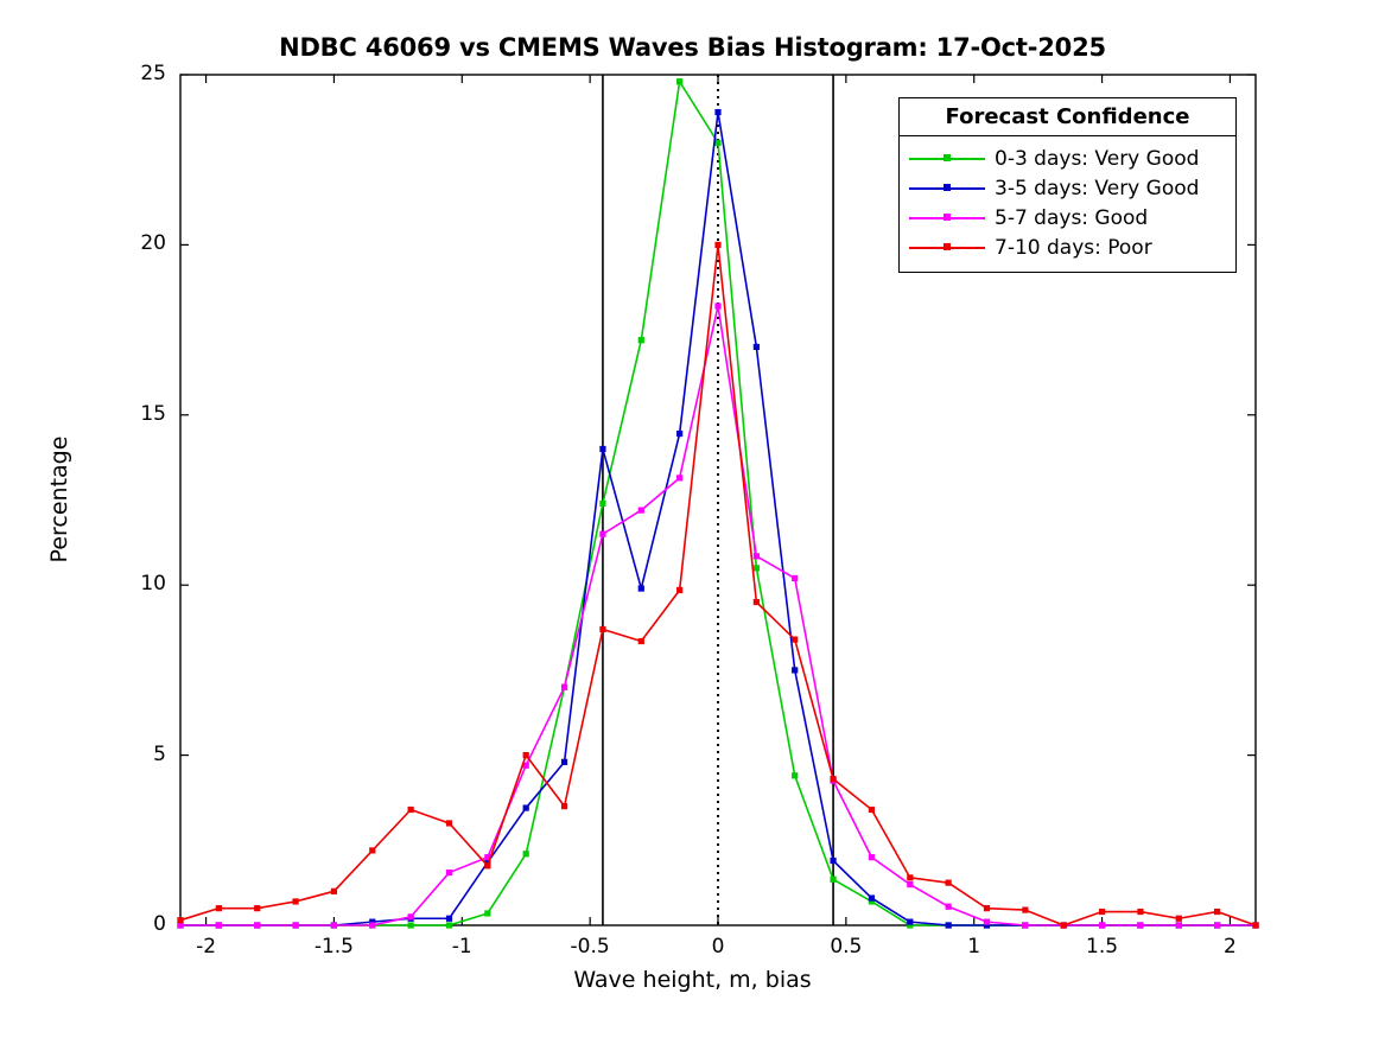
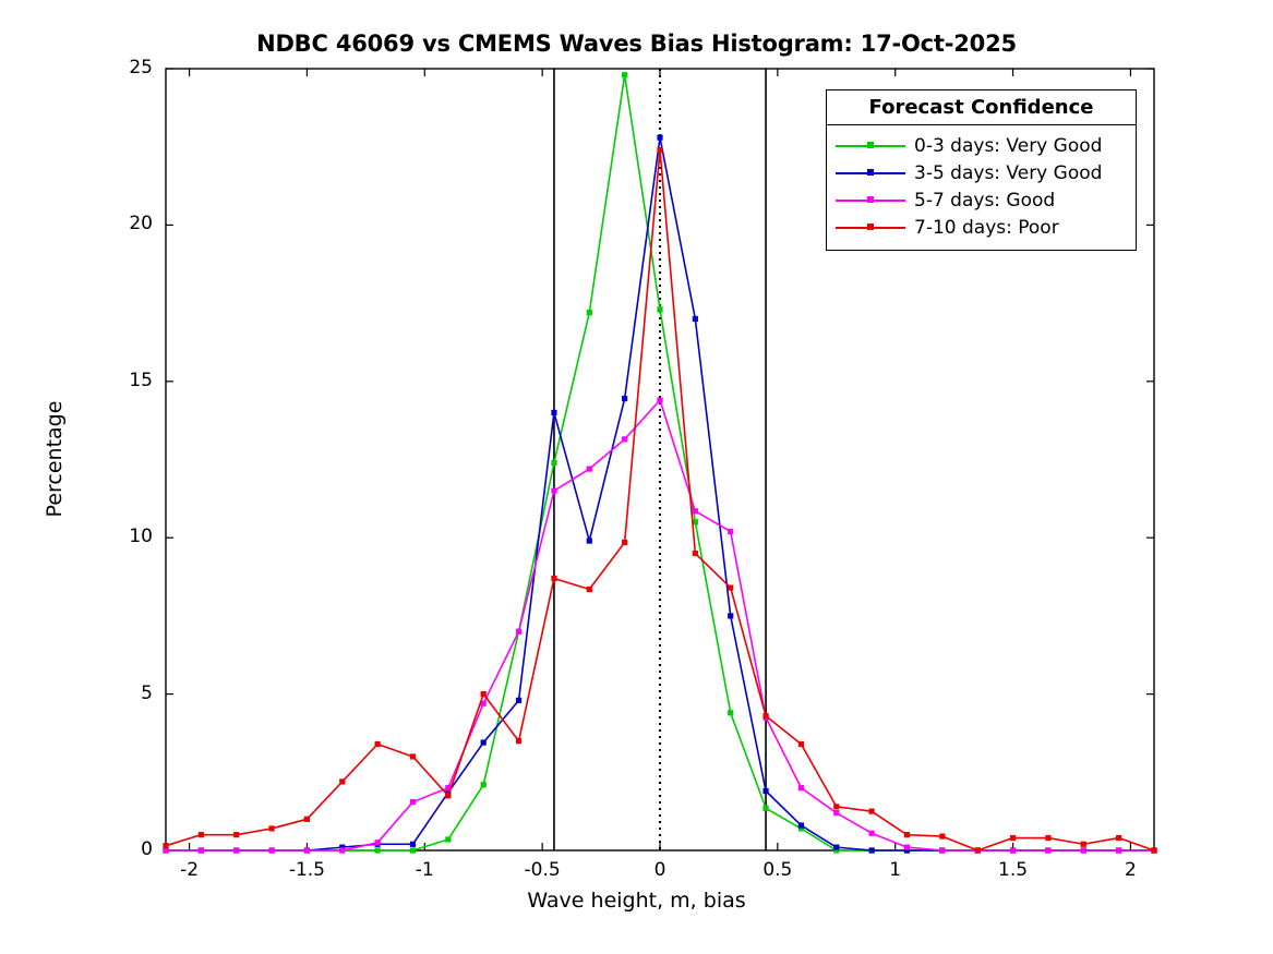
0-3 days: Very Good/0: 23,0 -> 17,3
3-5 days: Very Good/0: 23,9 -> 22,8
5-7 days: Good/0: 18,2 -> 14,4
7-10 days: Poor/0: 20,0 -> 22,4
